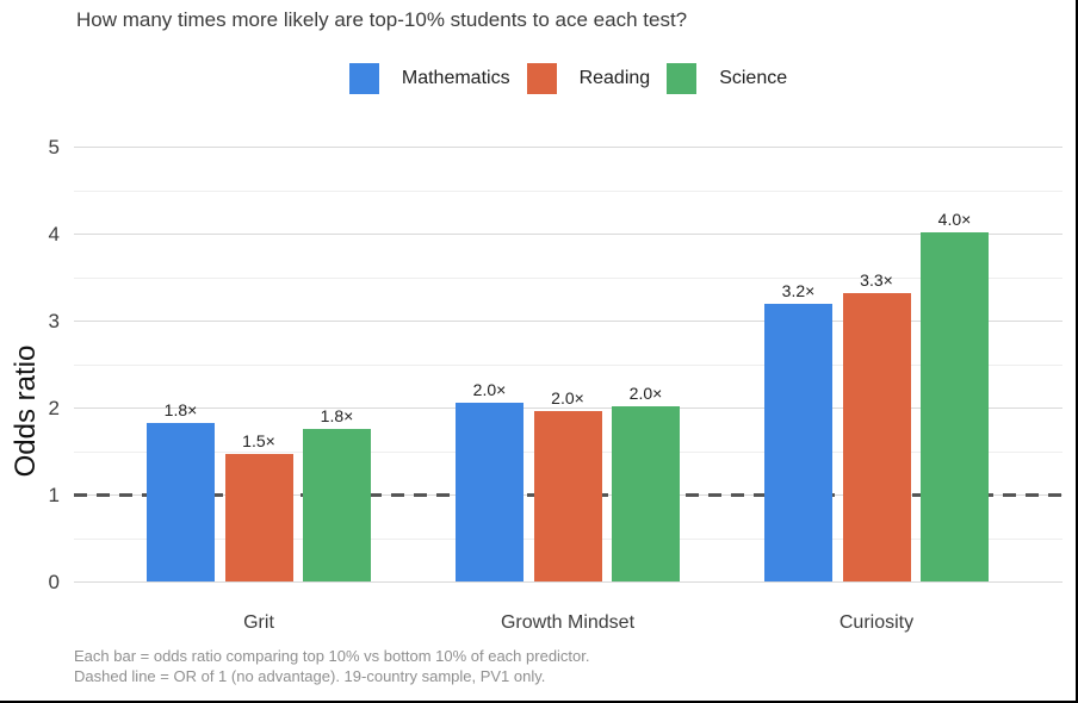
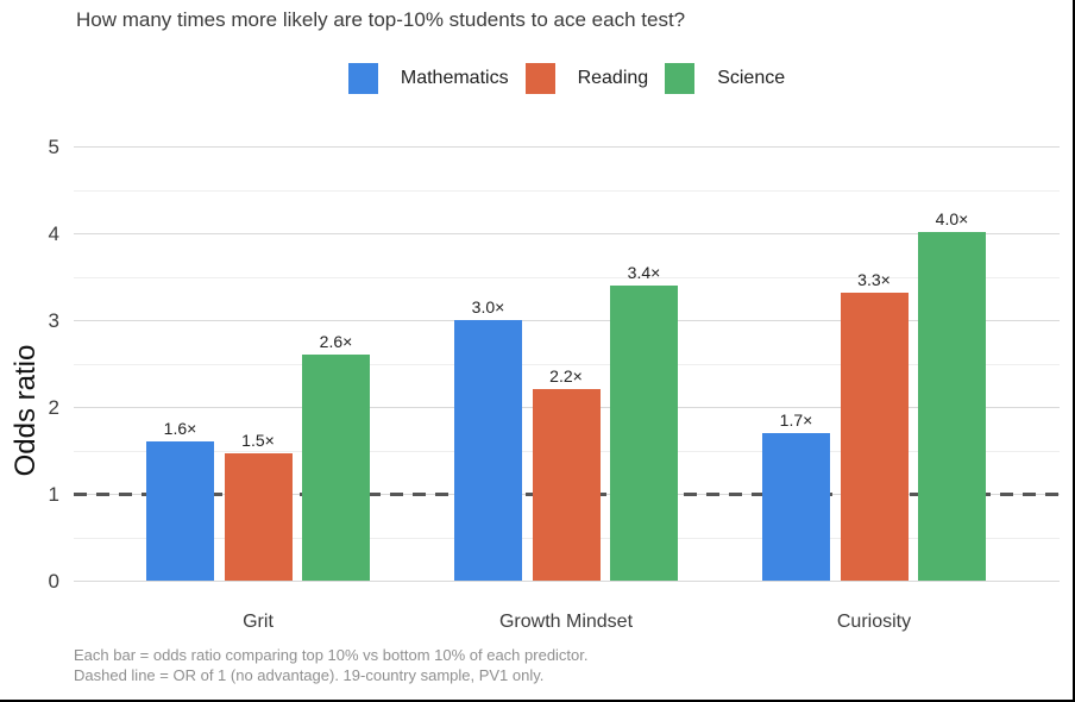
Mathematics/Grit: 1.8 -> 1.6
Science/Grit: 1.8 -> 2.6
Mathematics/Growth Mindset: 2.0 -> 3.0
Reading/Growth Mindset: 2.0 -> 2.2
Science/Growth Mindset: 2.0 -> 3.4
Mathematics/Curiosity: 3.2 -> 1.7
